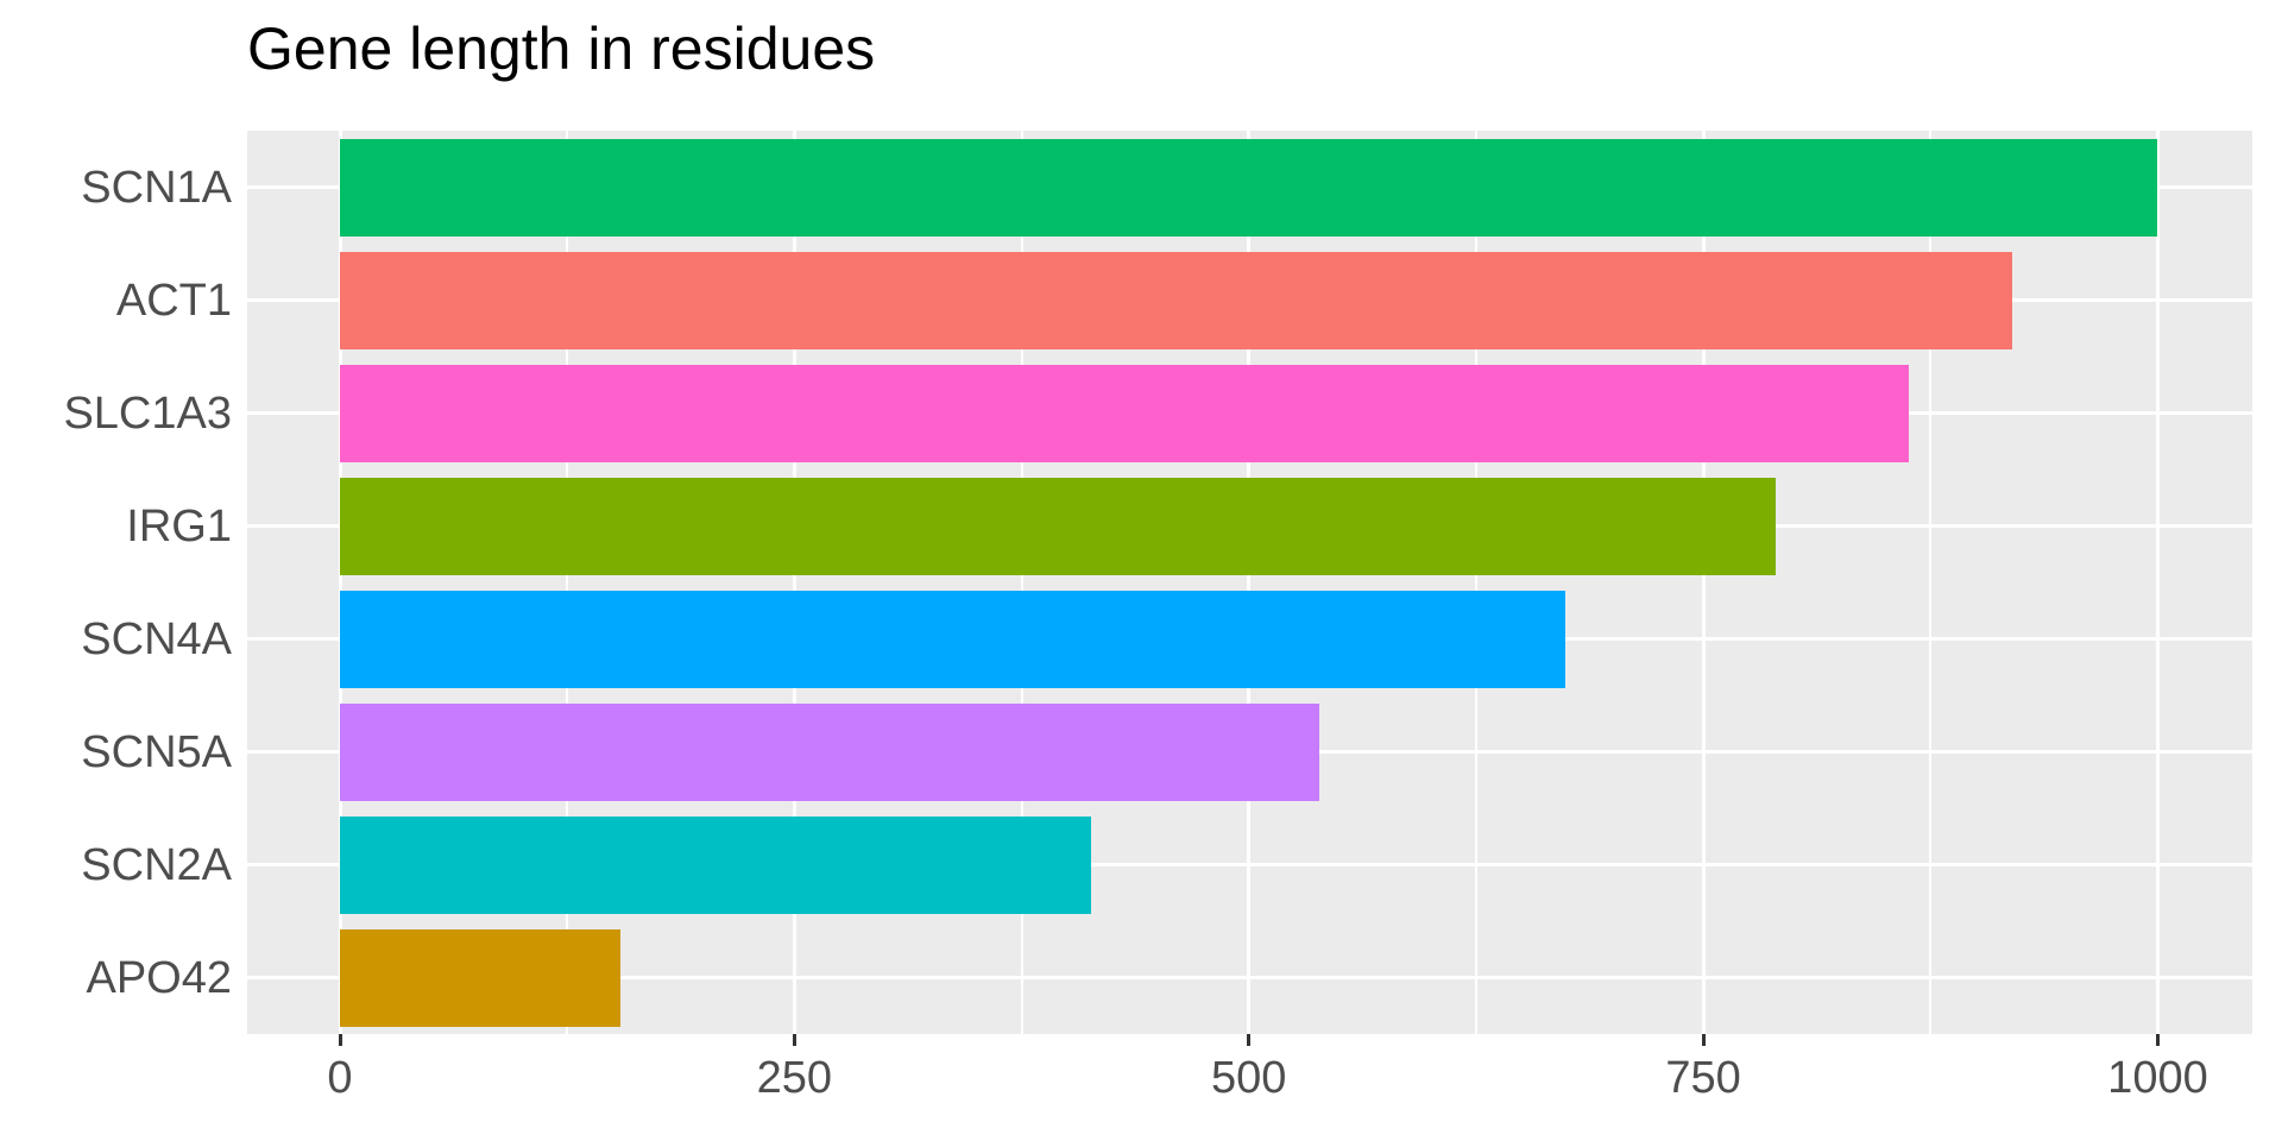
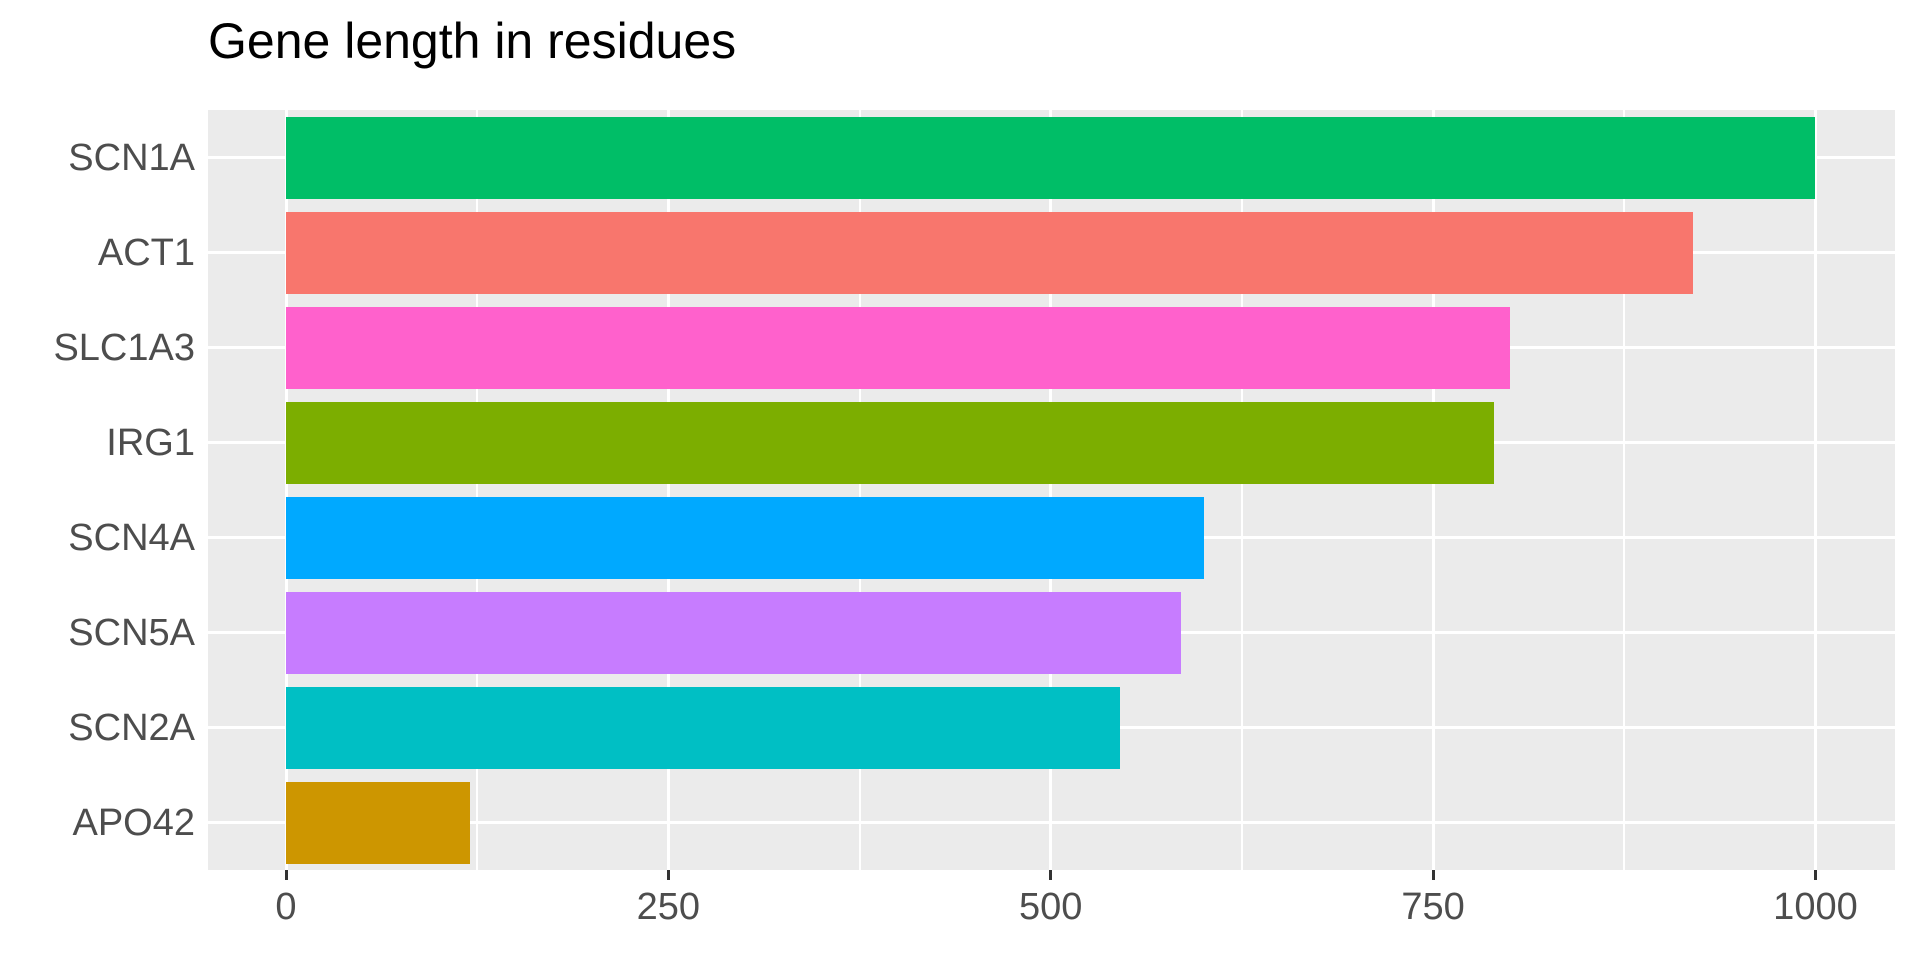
SLC1A3: 863 -> 800
SCN4A: 674 -> 600
SCN5A: 539 -> 585
SCN2A: 413 -> 545
APO42: 154 -> 120
